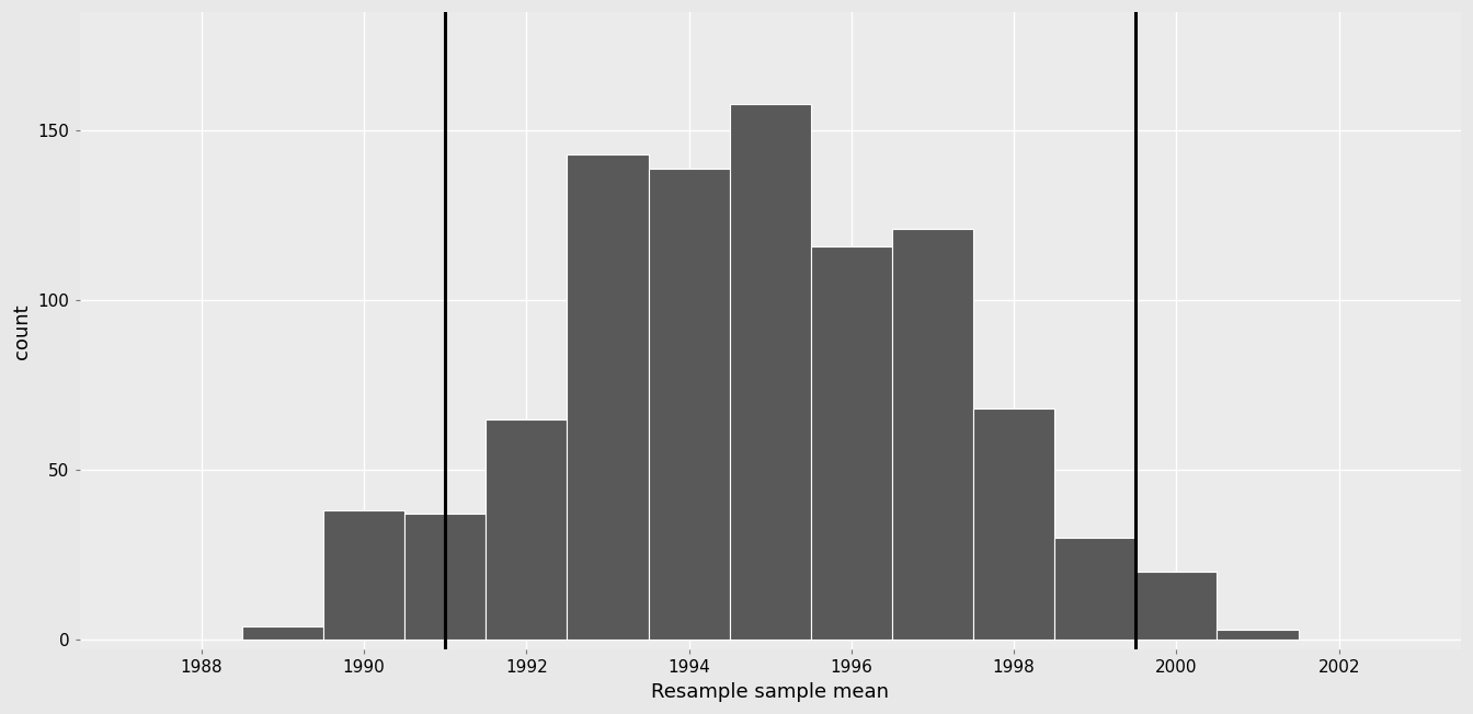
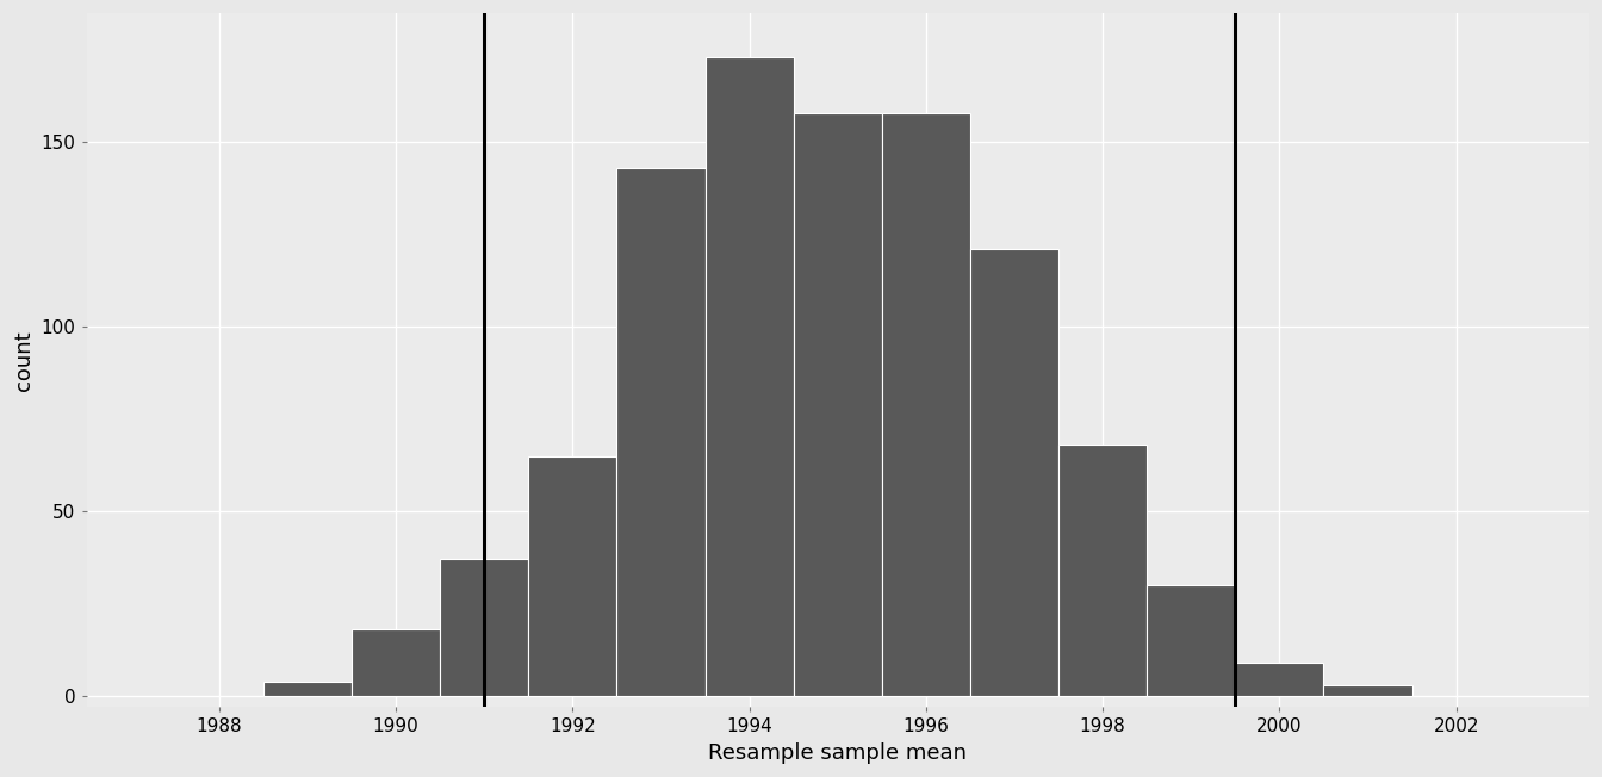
1990: 38 -> 18
1994: 139 -> 173
1996: 116 -> 158
2000: 20 -> 9
